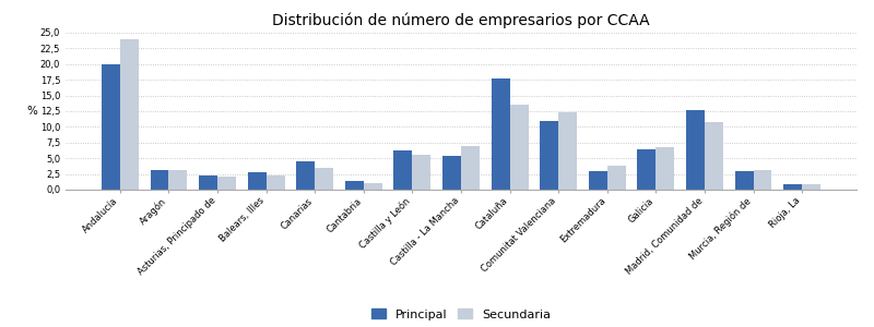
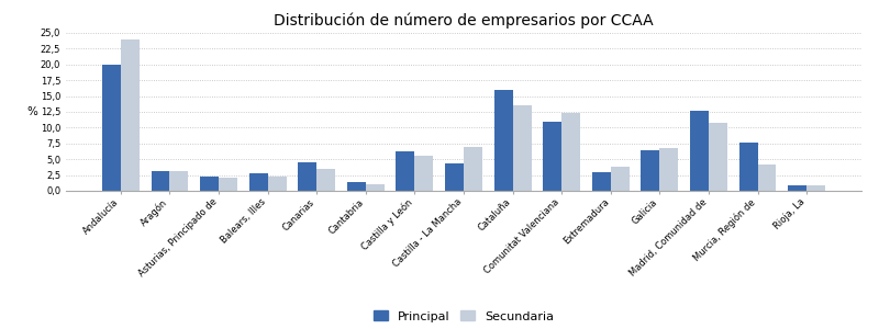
Principal/Castilla - La Mancha: 5,4 -> 4,4
Principal/Cataluña: 17,7 -> 16,0
Principal/Murcia, Región de: 3,0 -> 7,6
Secundaria/Murcia, Región de: 3,2 -> 4,2
